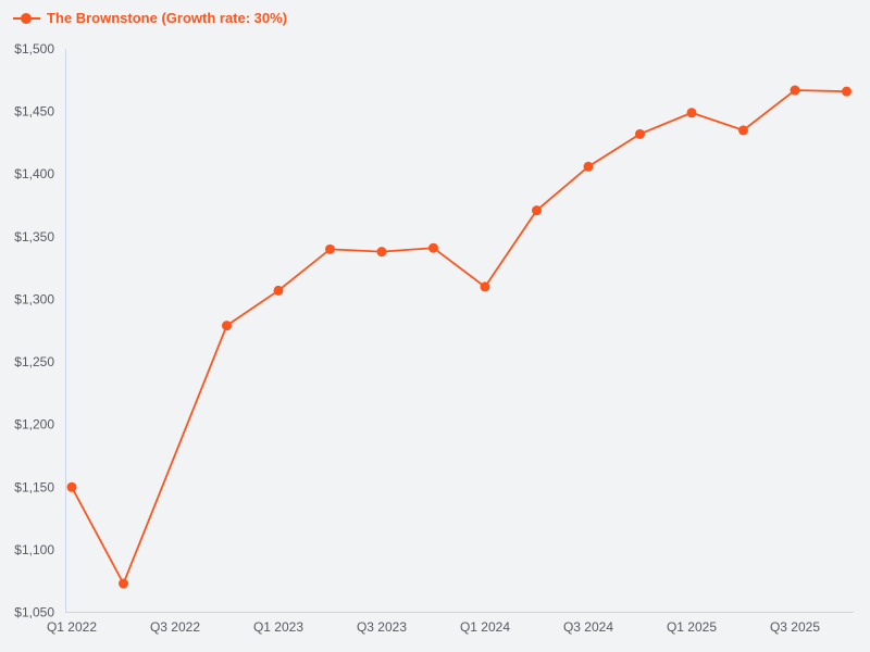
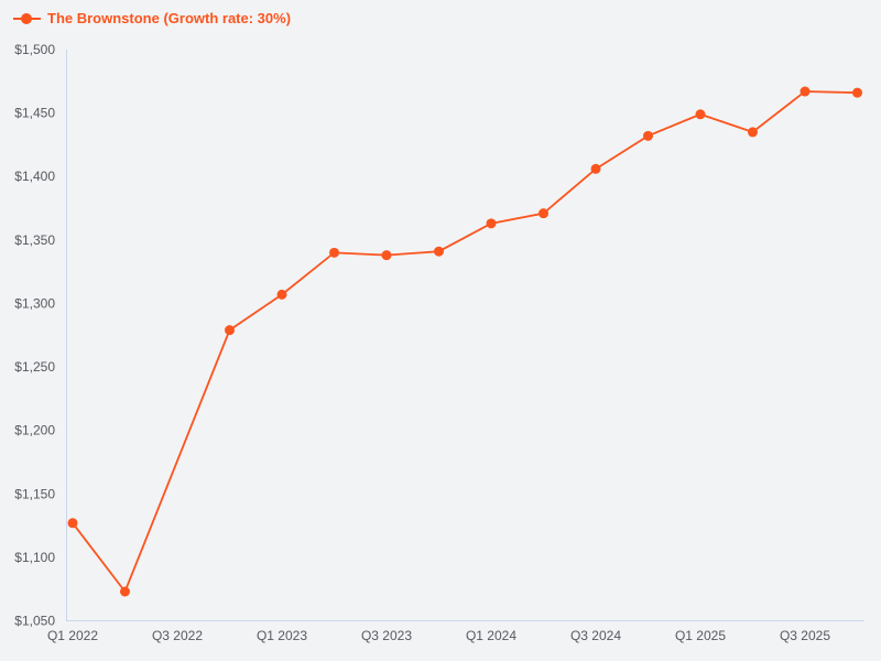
Q1 2022: $1150 -> $1127
Q1 2024: $1310 -> $1363
